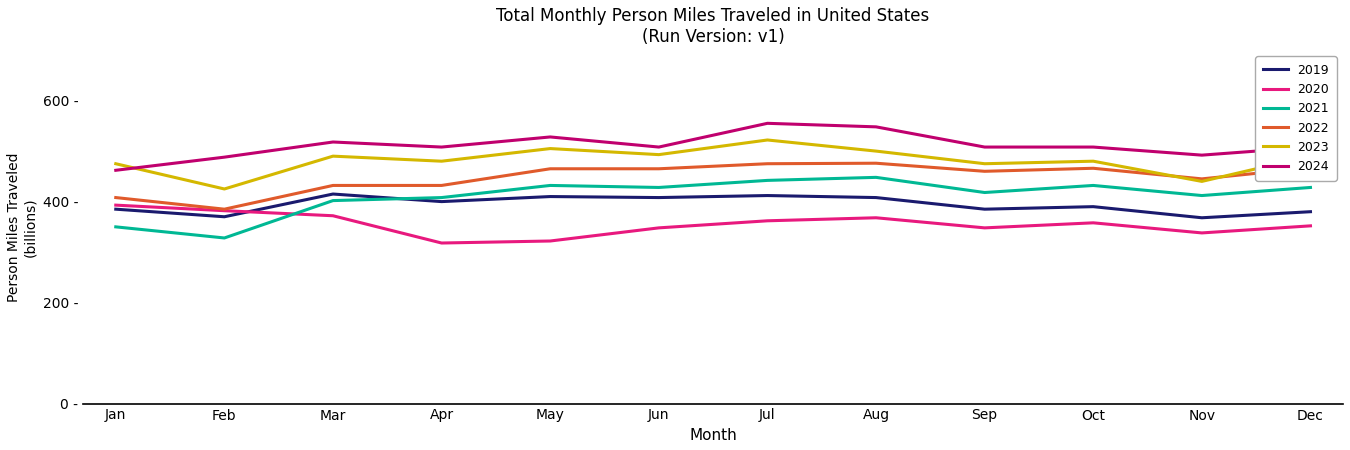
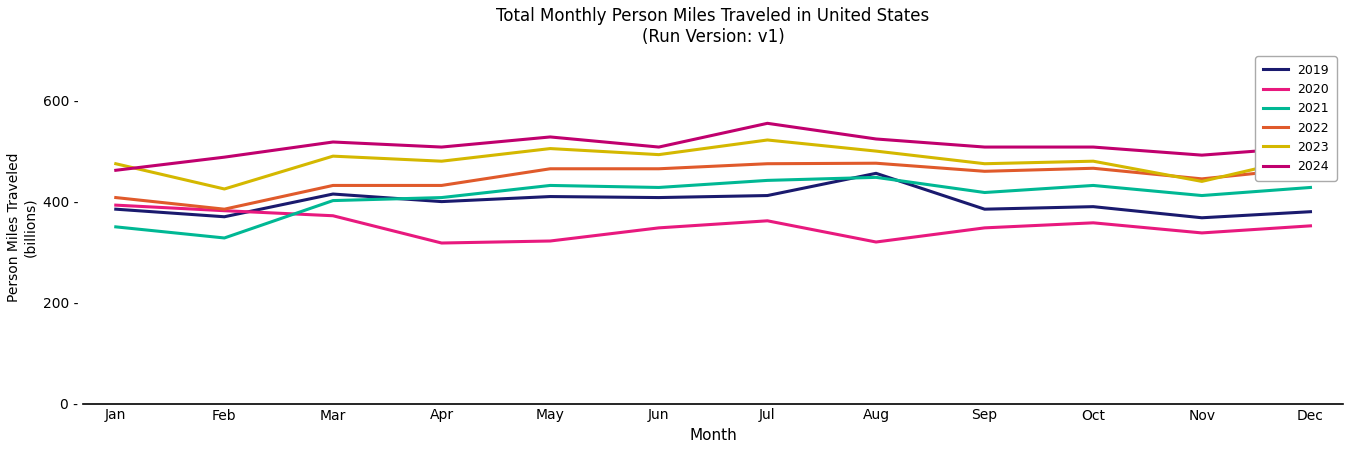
2019/Aug: 408 - -> 456 -
2020/Aug: 368 - -> 320 -
2024/Aug: 548 - -> 524 -
